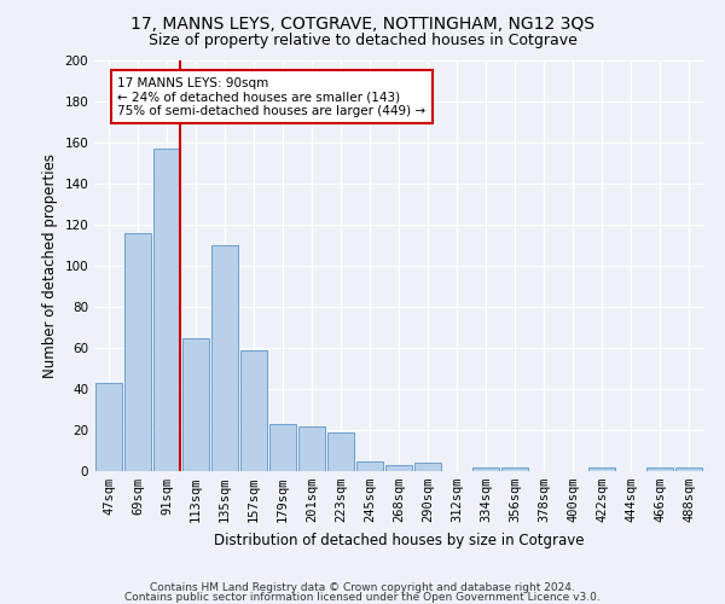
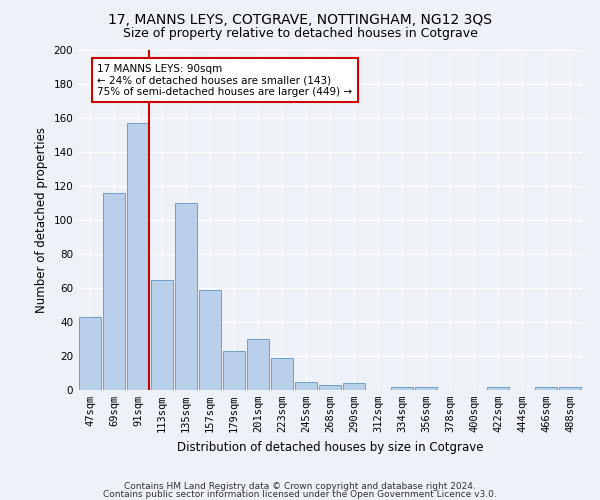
201sqm: 22 -> 30
